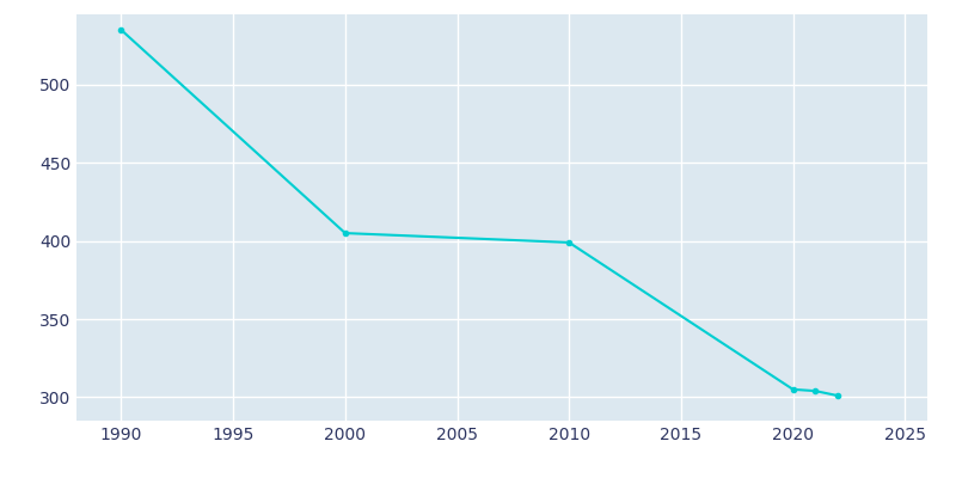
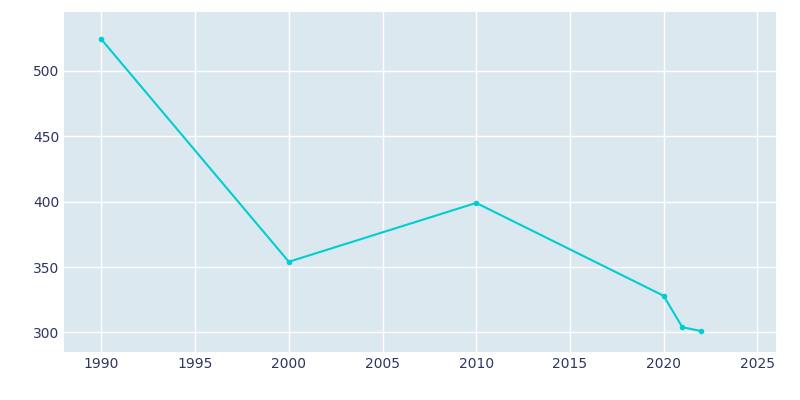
1990: 535 -> 524
2000: 405 -> 354
2020: 305 -> 328
